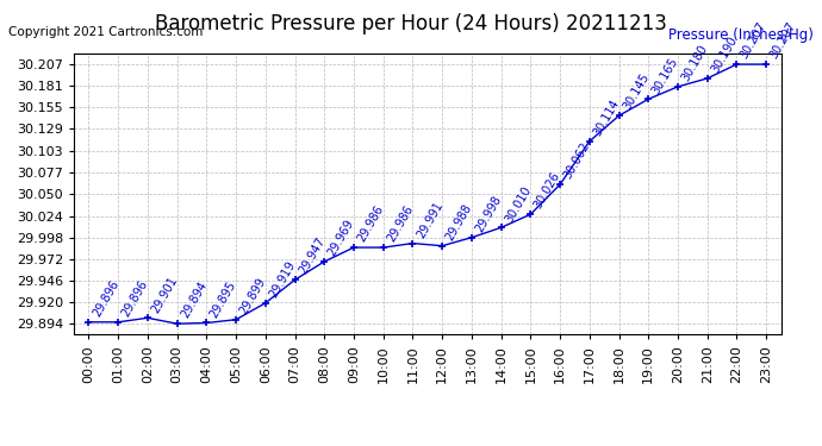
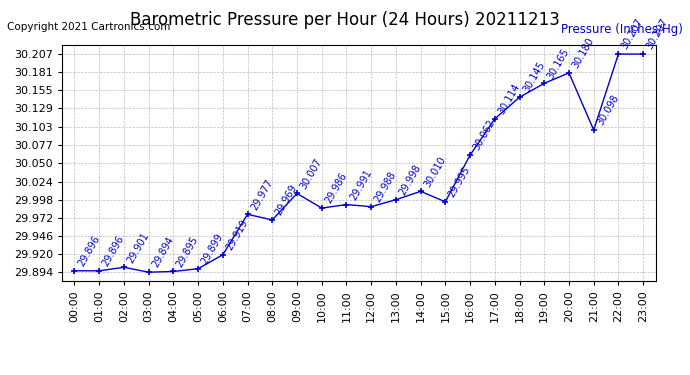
07:00: 29.947 -> 29.977
09:00: 29.986 -> 30.007
15:00: 30.026 -> 29.995
21:00: 30.190 -> 30.098
